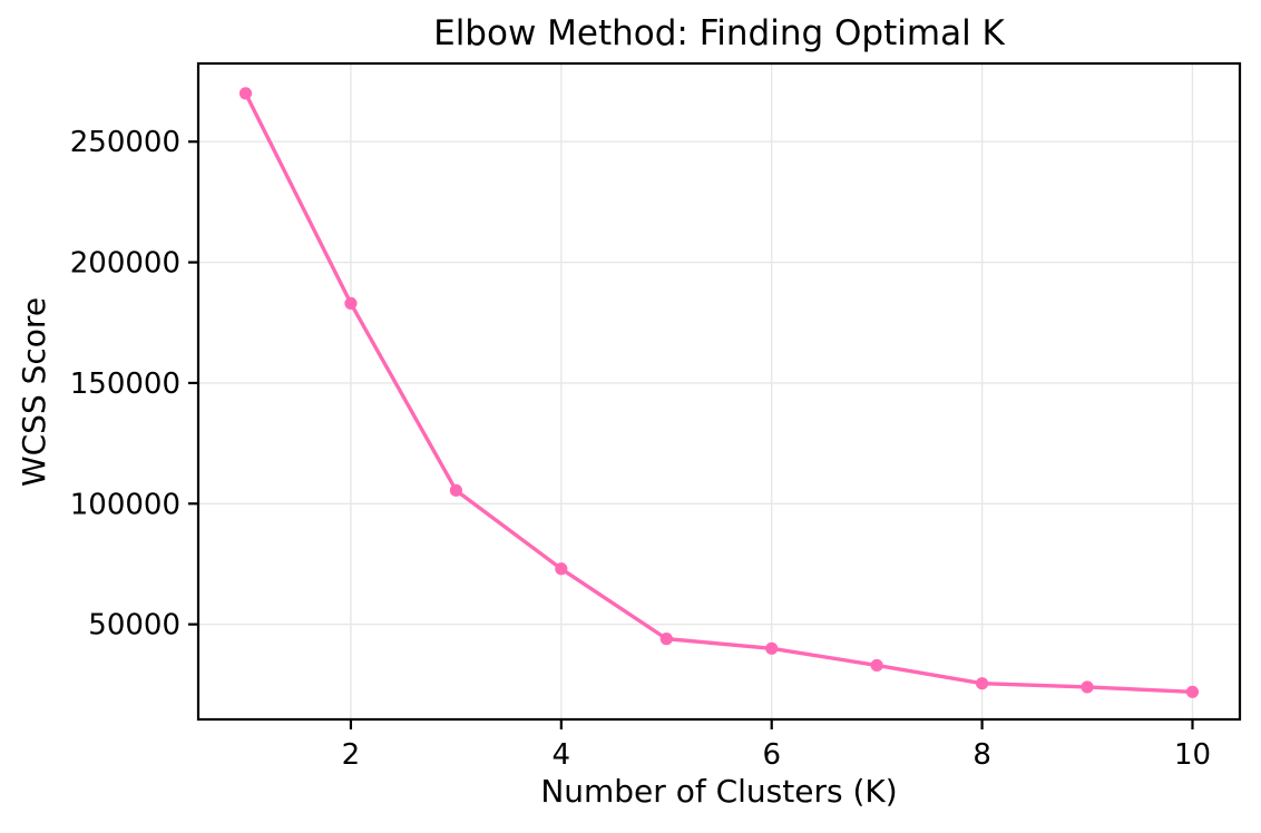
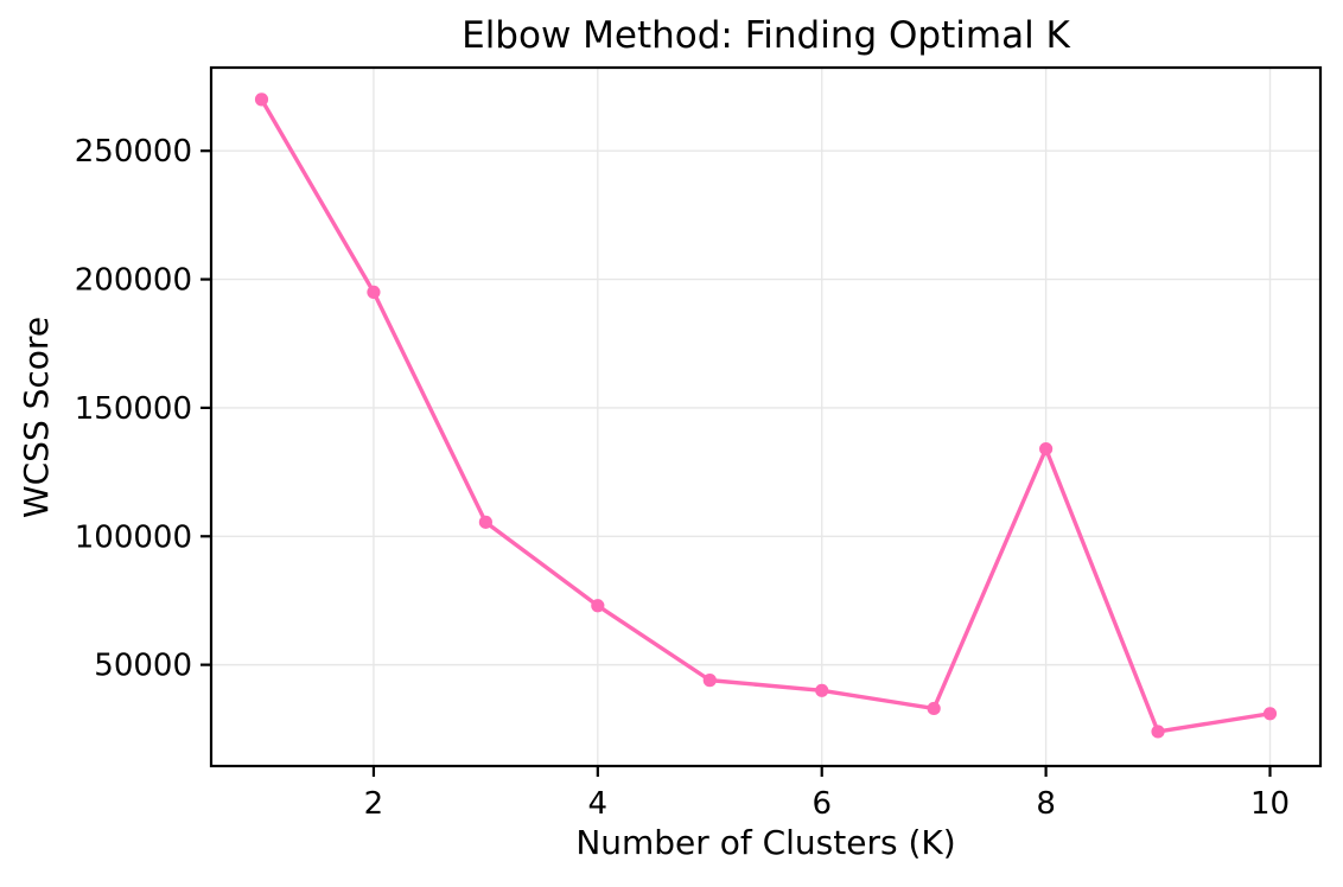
2: 183000 -> 195000
8: 26000 -> 134000
10: 22000 -> 31000
